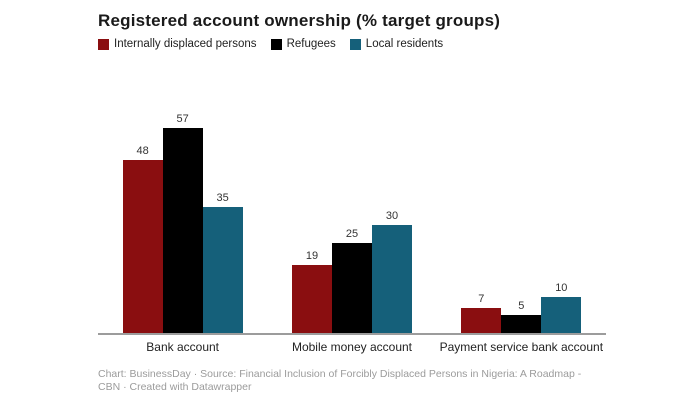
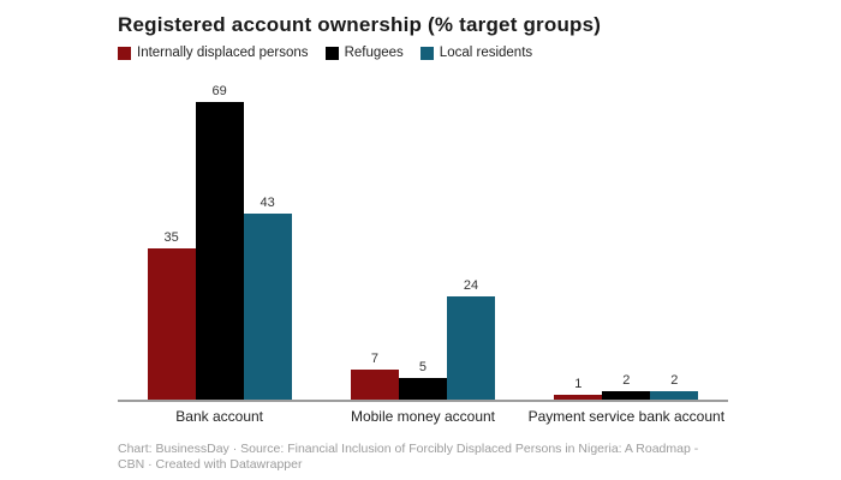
Internally displaced persons/Bank account: 48 -> 35
Refugees/Bank account: 57 -> 69
Local residents/Bank account: 35 -> 43
Internally displaced persons/Mobile money account: 19 -> 7
Refugees/Mobile money account: 25 -> 5
Local residents/Mobile money account: 30 -> 24
Internally displaced persons/Payment service bank account: 7 -> 1
Refugees/Payment service bank account: 5 -> 2
Local residents/Payment service bank account: 10 -> 2
